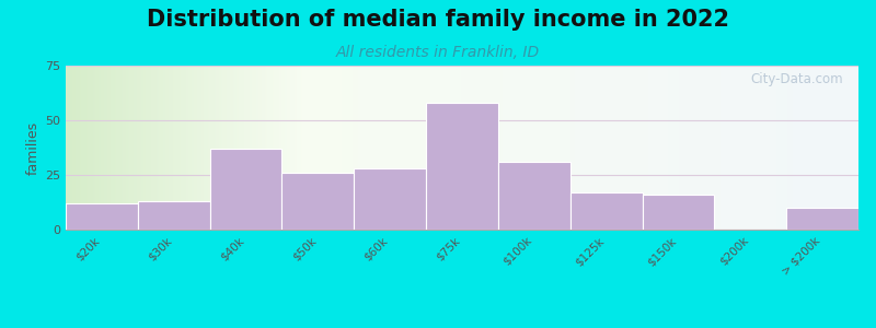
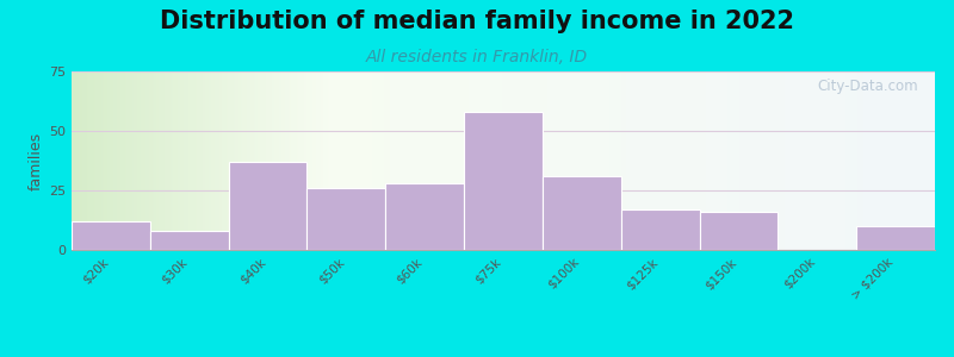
$30k: 13 -> 8
